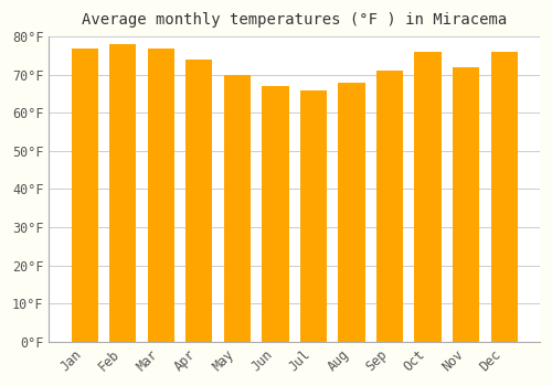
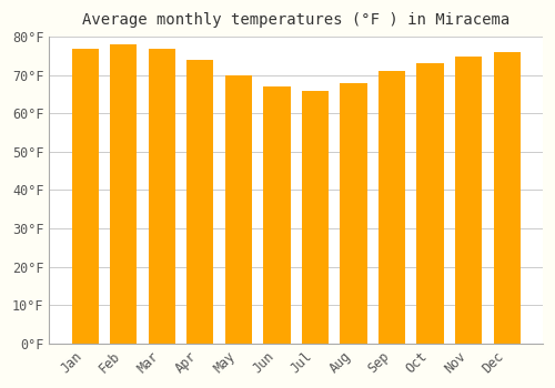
Oct: 76°F -> 73°F
Nov: 72°F -> 75°F
